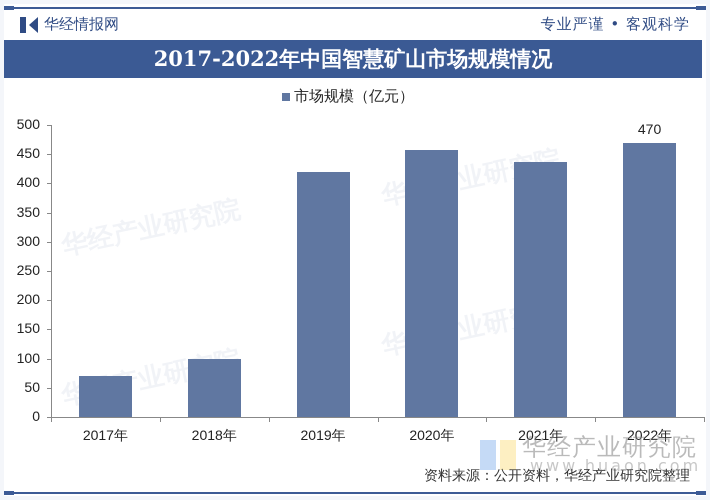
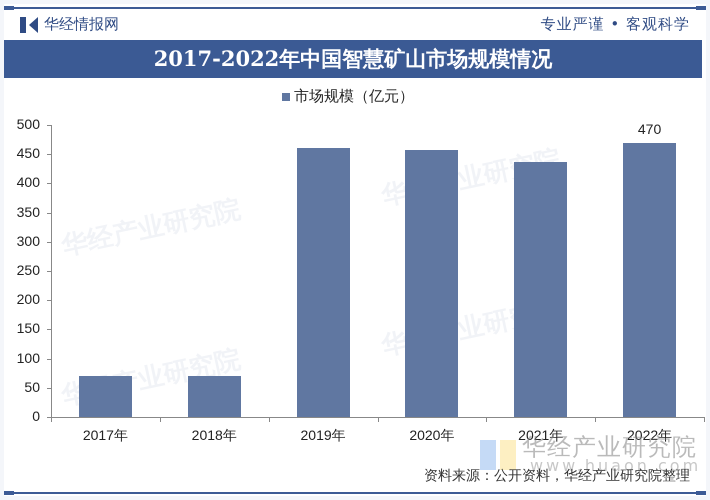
2018年: 100 -> 70
2019年: 420 -> 460
